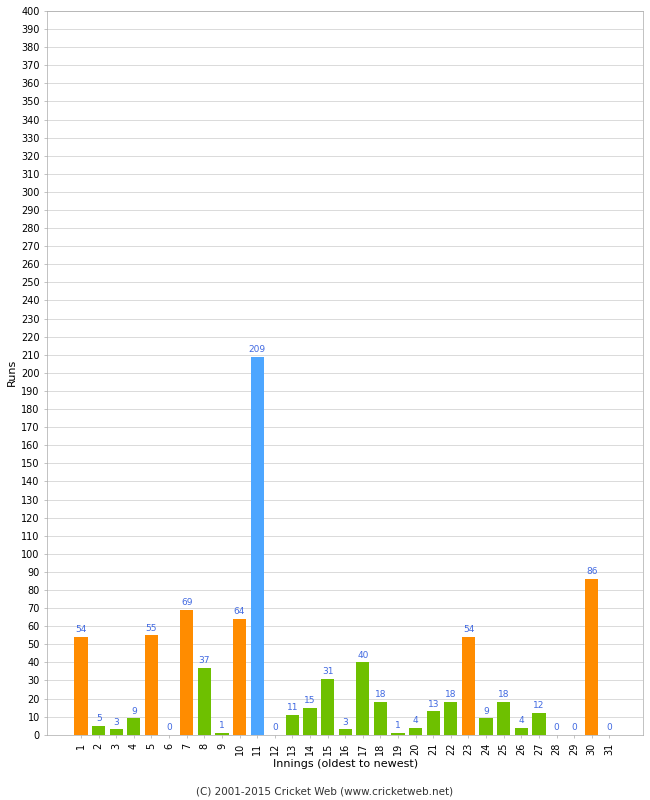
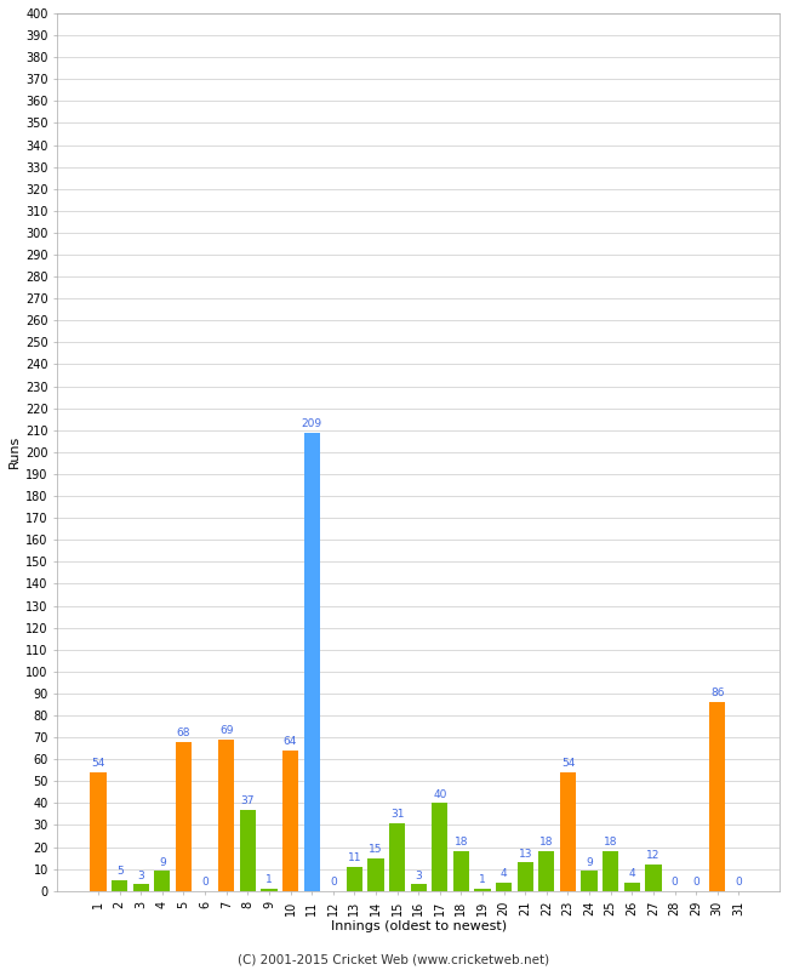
5: 55 -> 68
